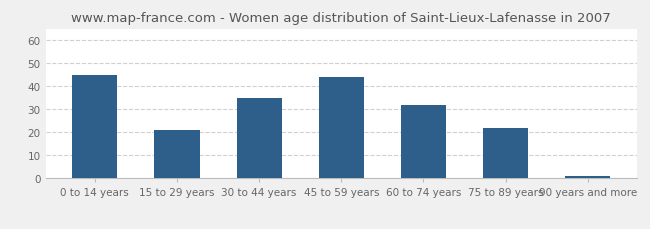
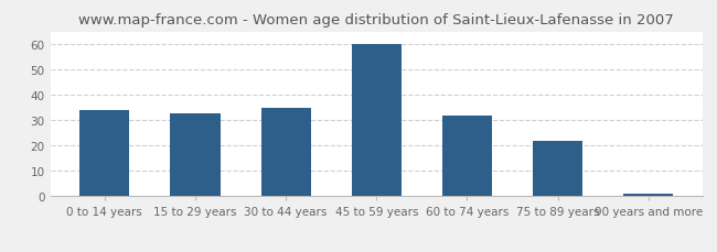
0 to 14 years: 45 -> 34
15 to 29 years: 21 -> 33
45 to 59 years: 44 -> 60
